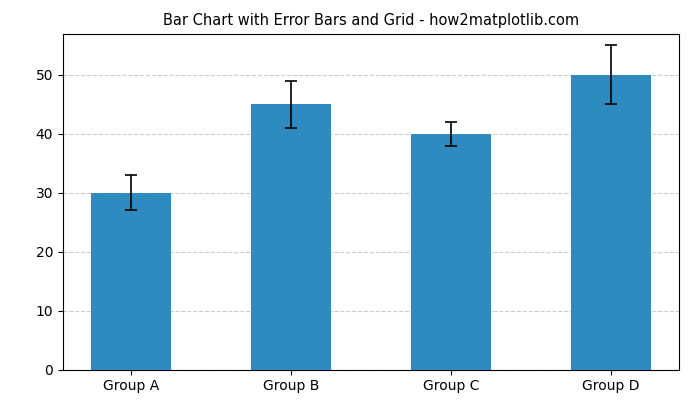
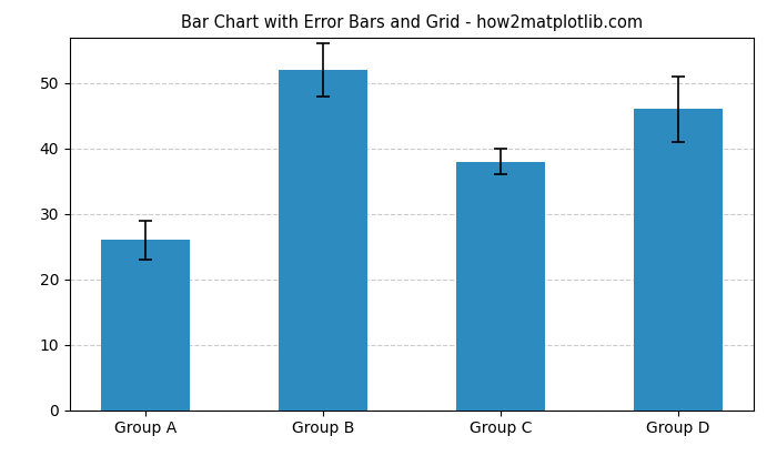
Group A: 30 -> 26
Group B: 45 -> 52
Group C: 40 -> 38
Group D: 50 -> 46
